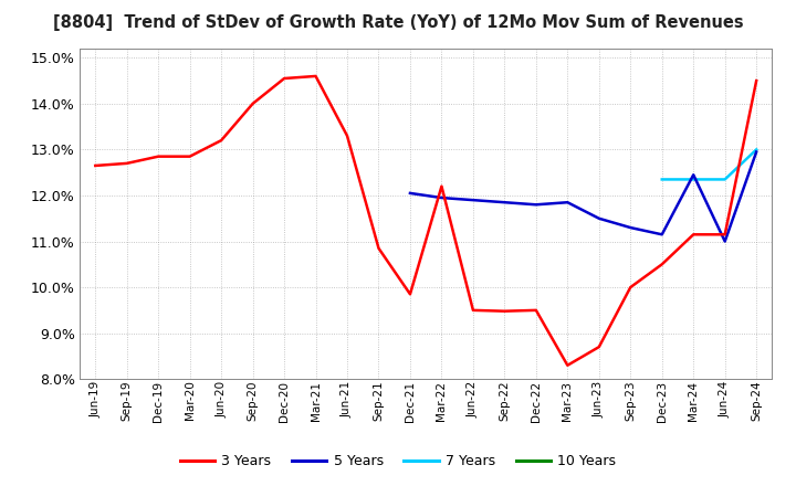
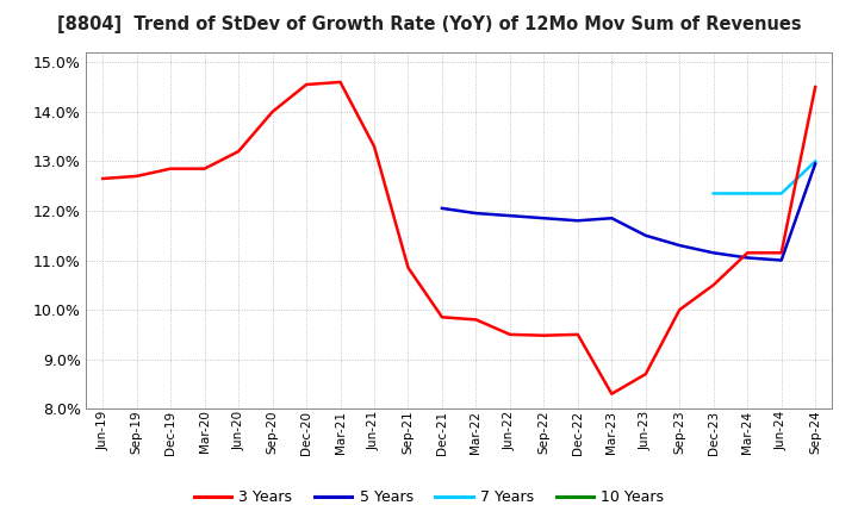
3 Years/Mar-22: 12.20% -> 9.80%
5 Years/Mar-24: 12.45% -> 11.05%
